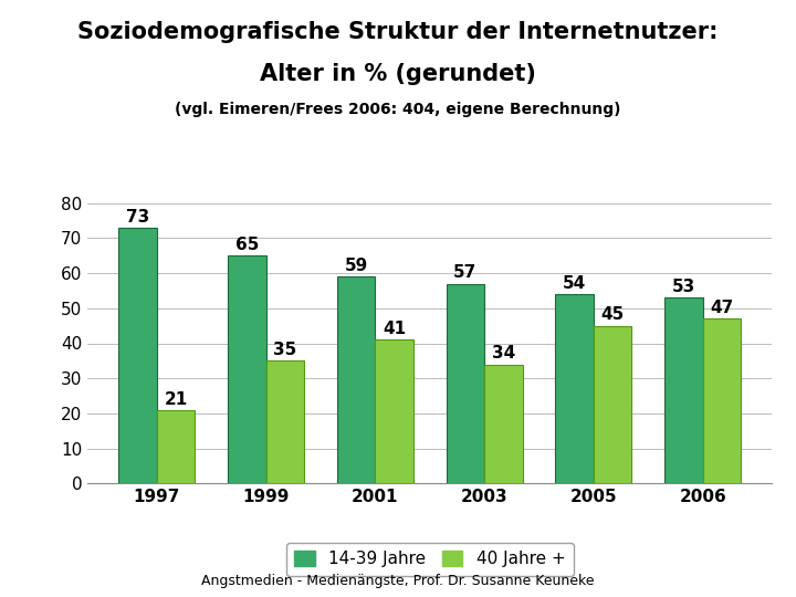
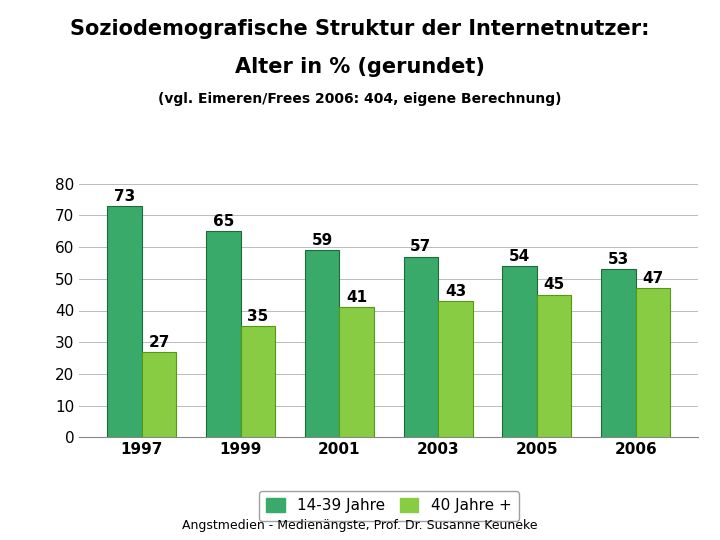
40 Jahre +/1997: 21 -> 27
40 Jahre +/2003: 34 -> 43
